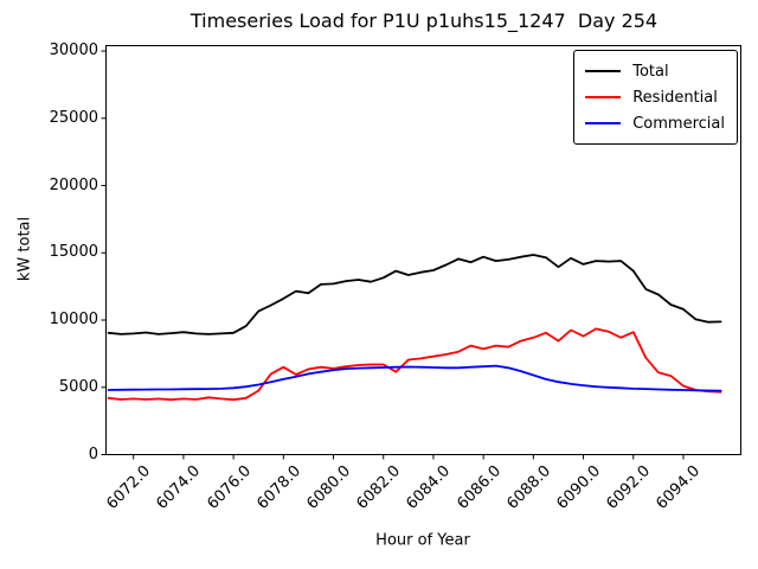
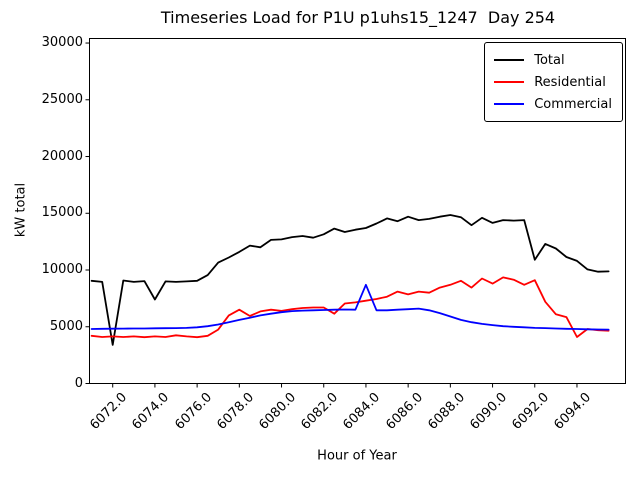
Total/6072.0: 9000 -> 3400
Total/6074.0: 9100 -> 7400
Commercial/6084.0: 6500 -> 8700
Total/6092.0: 13600 -> 10900
Residential/6094.0: 5100 -> 4100
